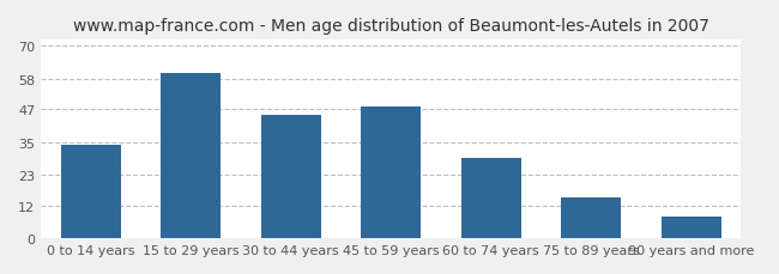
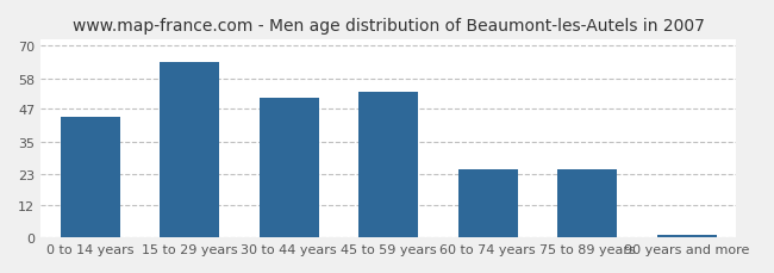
0 to 14 years: 34 -> 44
15 to 29 years: 60 -> 64
30 to 44 years: 45 -> 51
45 to 59 years: 48 -> 53
60 to 74 years: 29 -> 25
75 to 89 years: 15 -> 25
90 years and more: 8 -> 1
